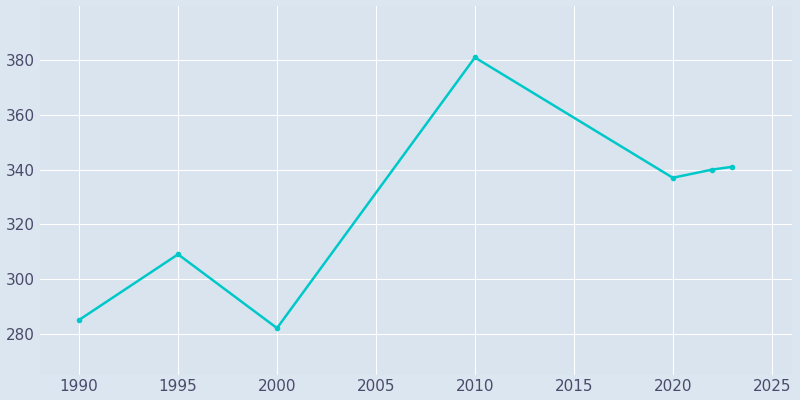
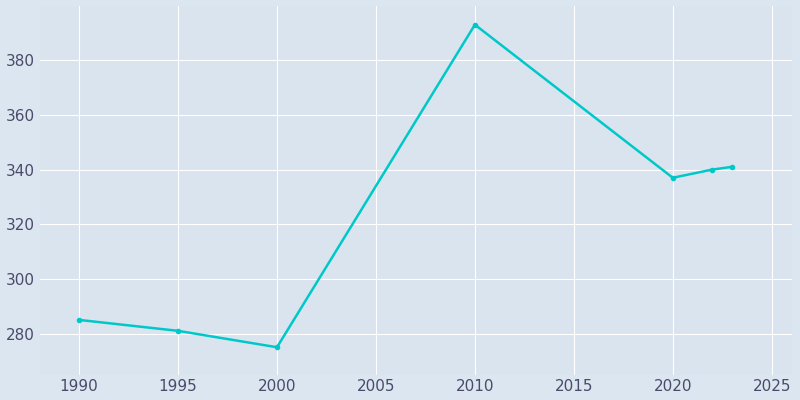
1995: 309 -> 281
2000: 282 -> 275
2010: 381 -> 393
